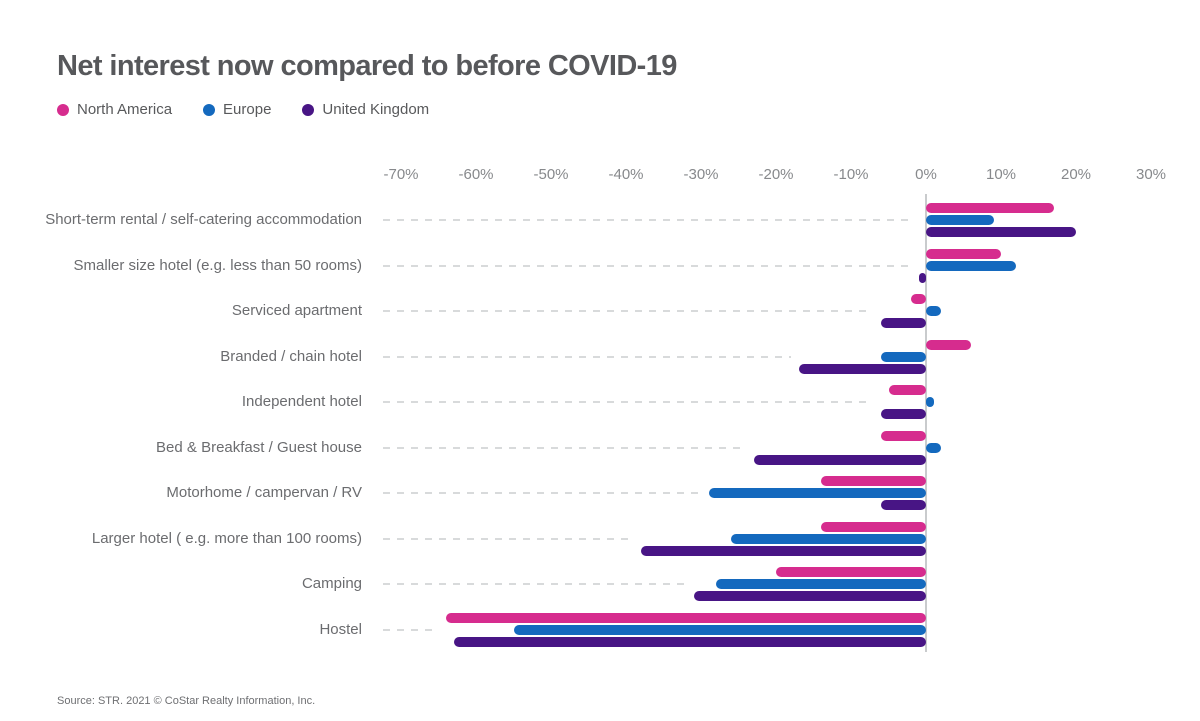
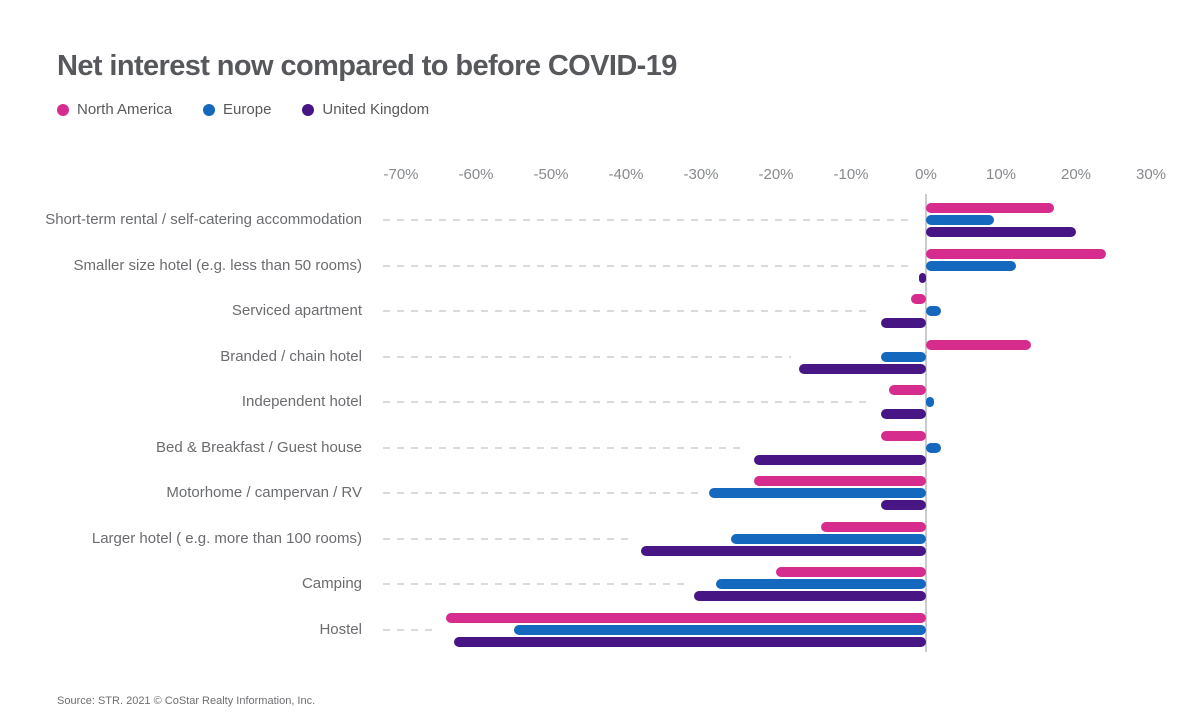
North America/Smaller size hotel (e.g. less than 50 rooms): 10% -> 24%
North America/Branded / chain hotel: 6% -> 14%
North America/Motorhome / campervan / RV: -14% -> -23%
